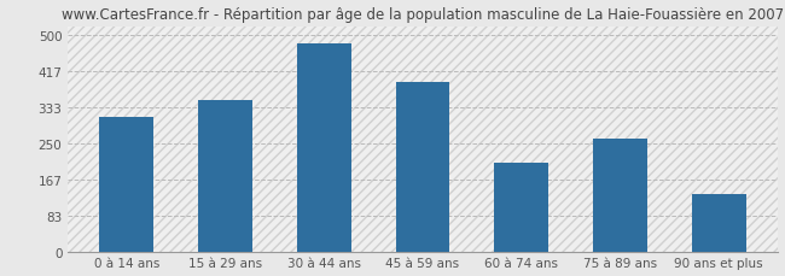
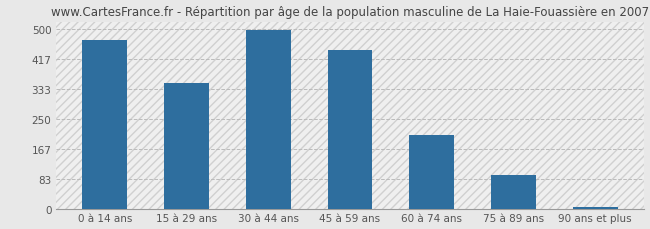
0 à 14 ans: 310 -> 470
30 à 44 ans: 480 -> 497
45 à 59 ans: 390 -> 440
75 à 89 ans: 260 -> 95
90 ans et plus: 135 -> 5
